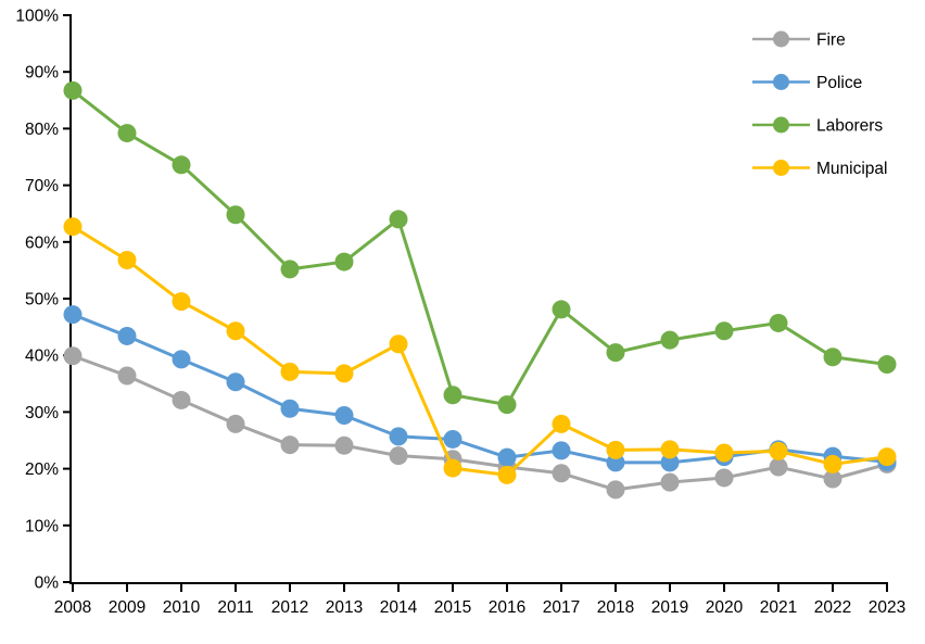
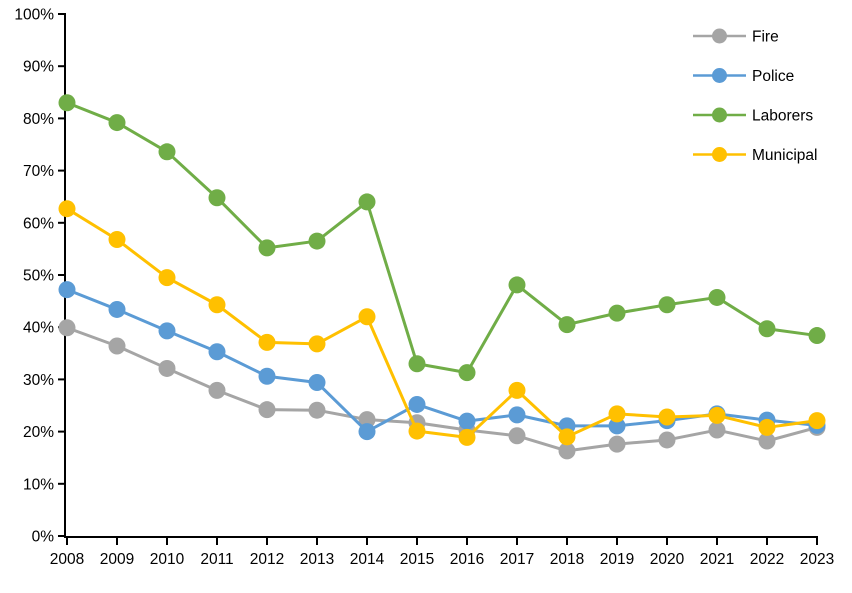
Laborers/2008: 87% -> 83%
Police/2014: 26% -> 20%
Municipal/2018: 23% -> 19%
